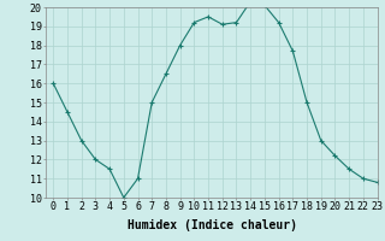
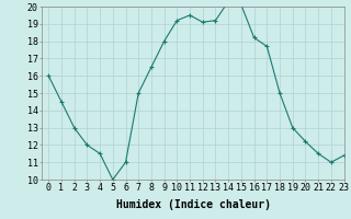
16: 19.2 -> 18.2
23: 10.8 -> 11.4
